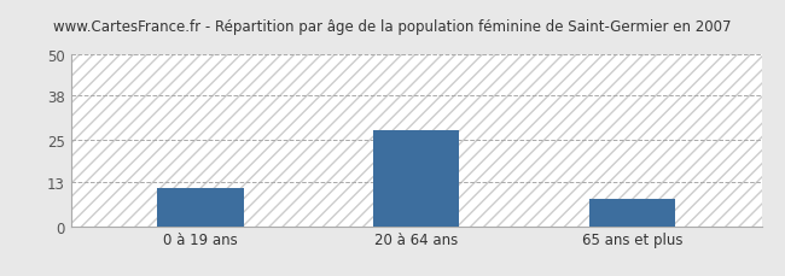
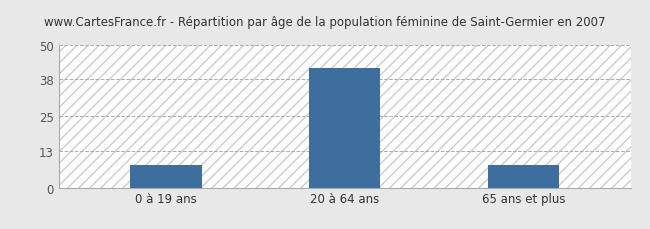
0 à 19 ans: 11 -> 8
20 à 64 ans: 28 -> 42
